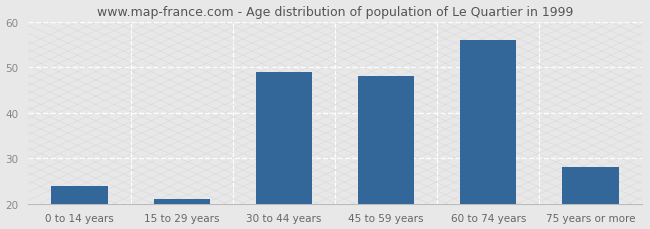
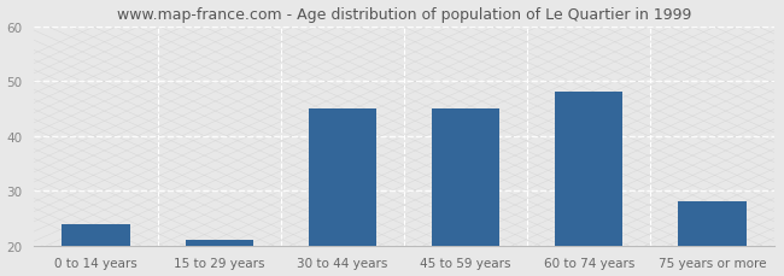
30 to 44 years: 49 -> 45
45 to 59 years: 48 -> 45
60 to 74 years: 56 -> 48
